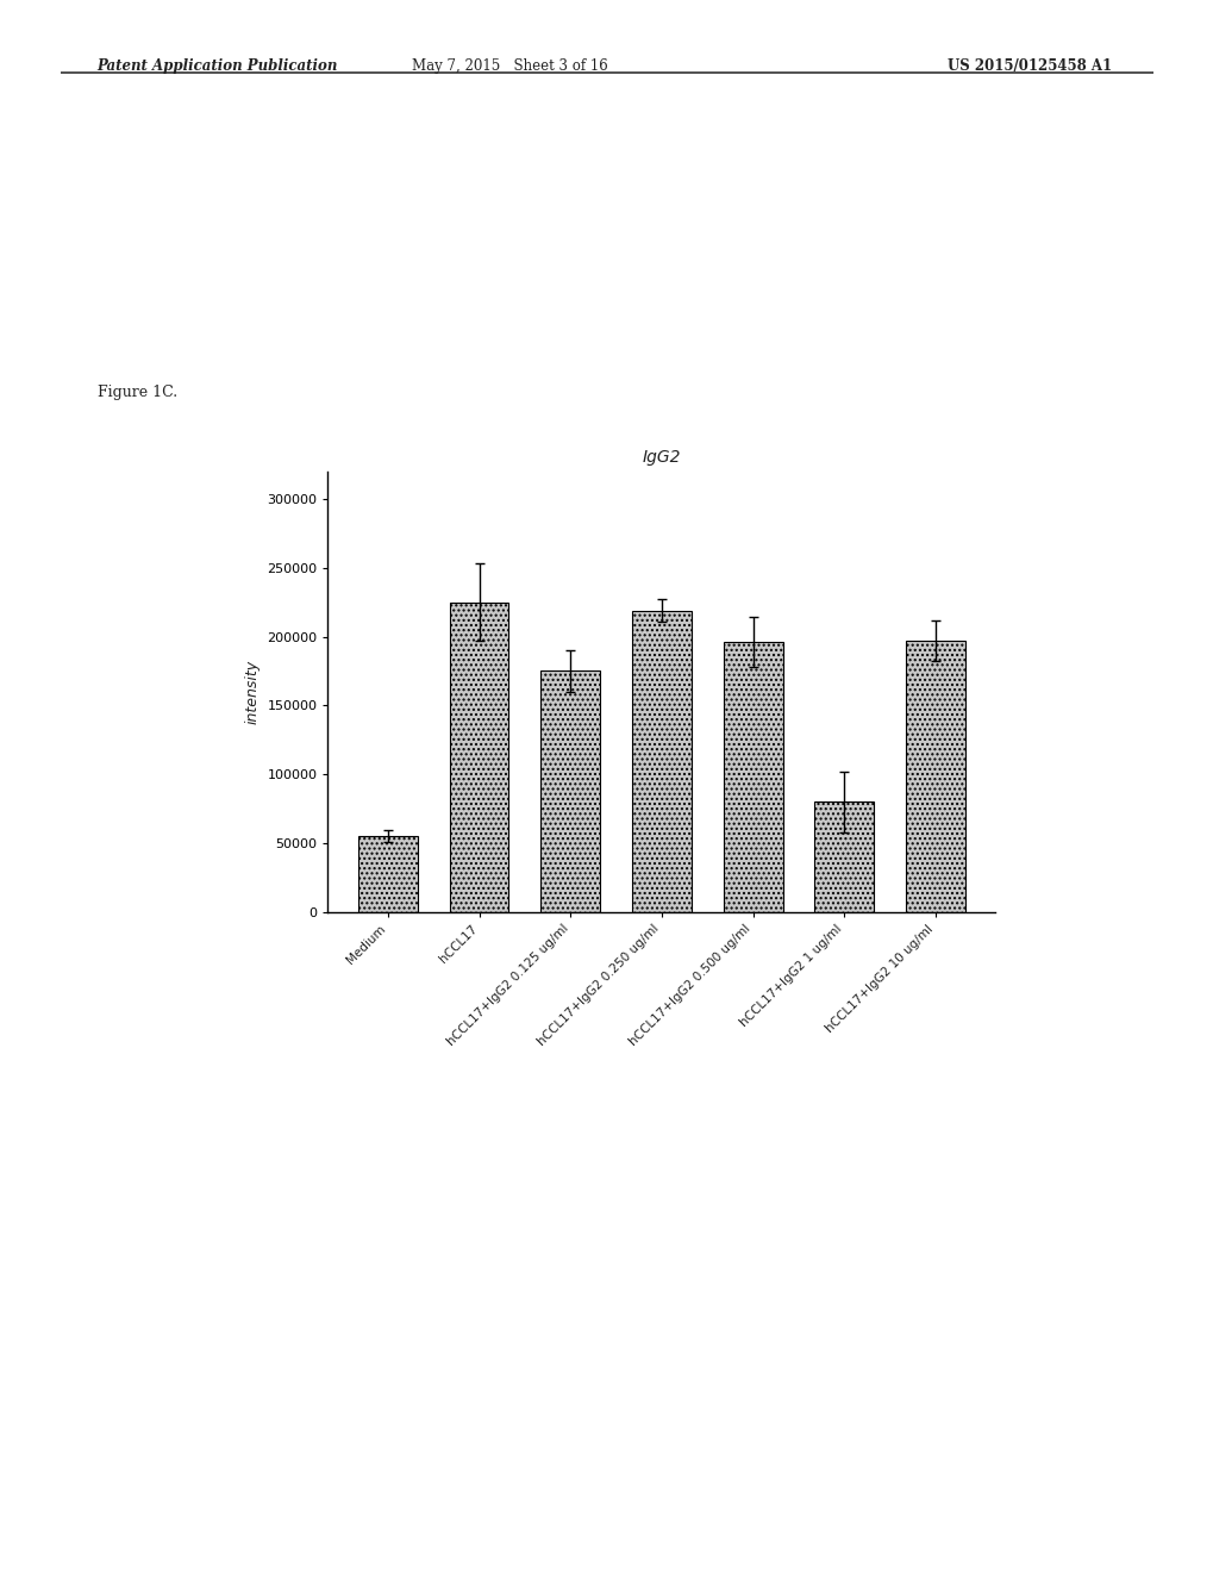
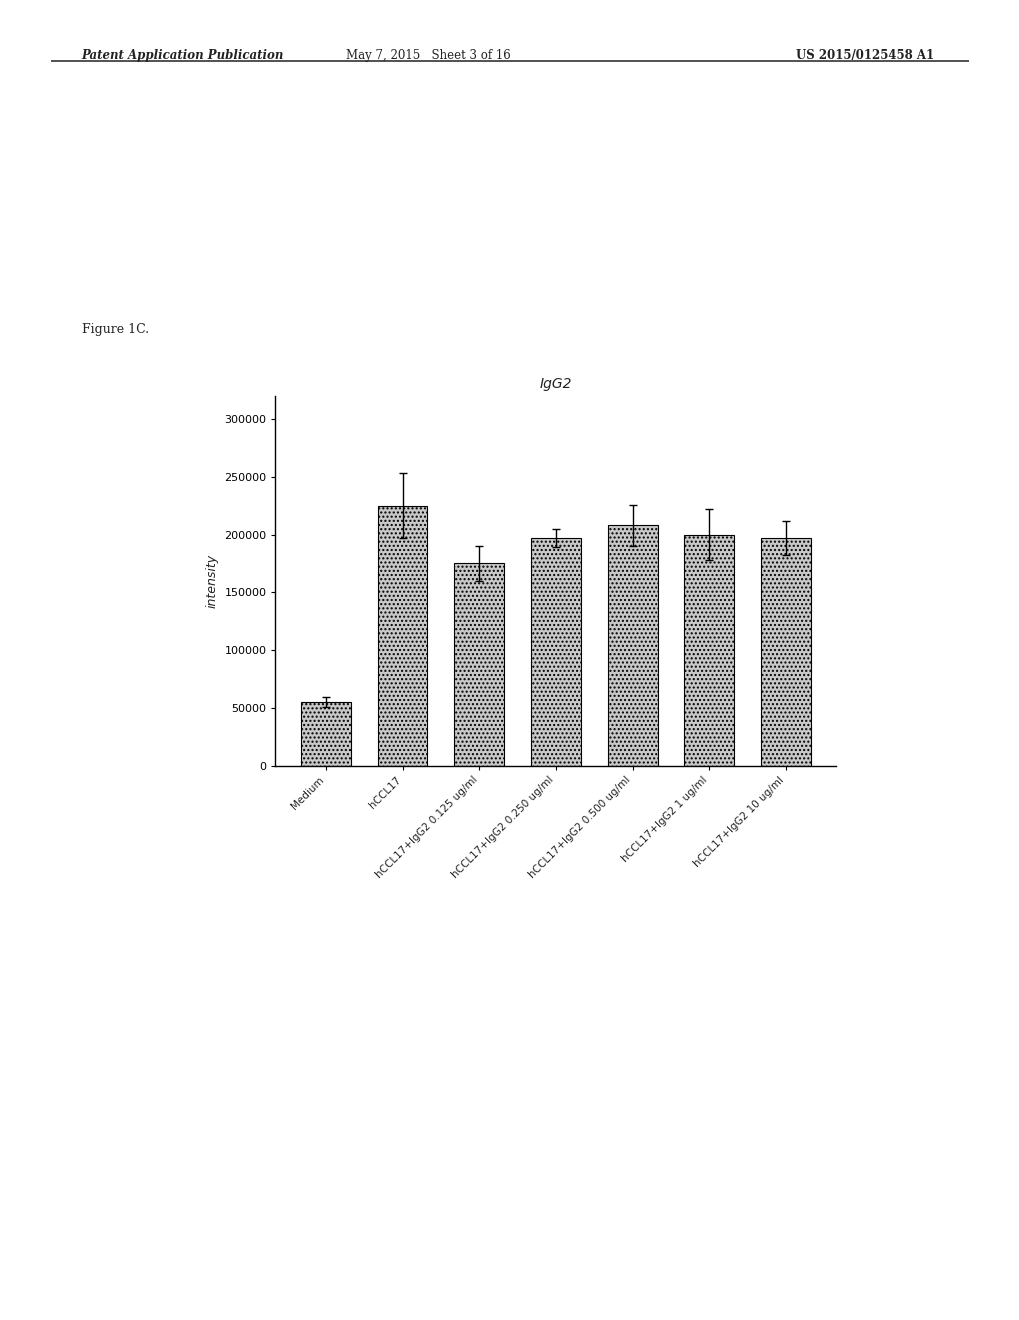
hCCL17+IgG2 0.250 ug/ml: 219000 -> 197000
hCCL17+IgG2 0.500 ug/ml: 196000 -> 208000
hCCL17+IgG2 1 ug/ml: 80000 -> 200000
